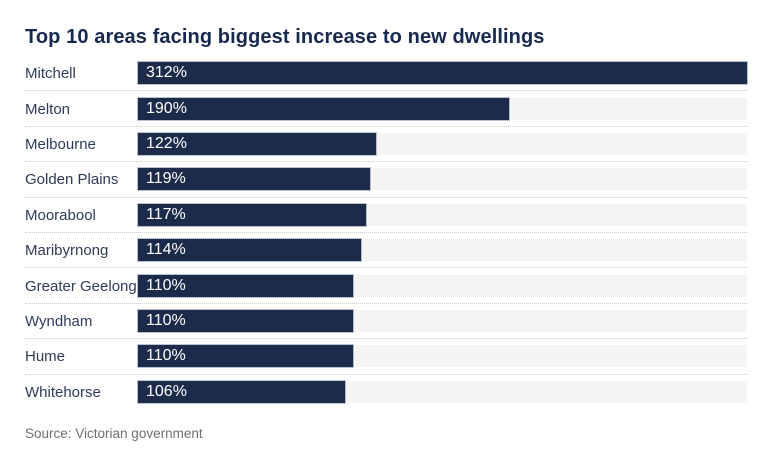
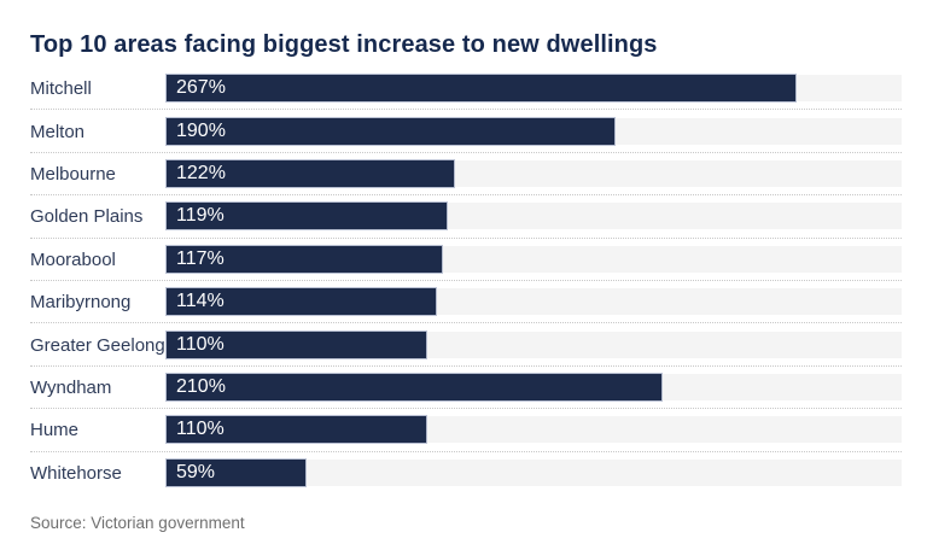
Mitchell: 312% -> 267%
Wyndham: 110% -> 210%
Whitehorse: 106% -> 59%
